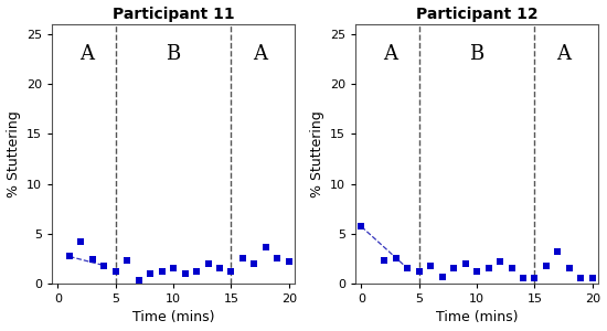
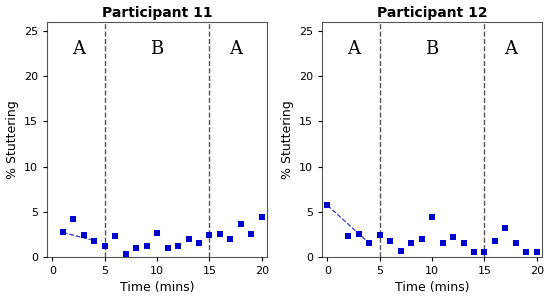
Participant 11/10: 1.5 -> 2.6
Participant 11/15: 1.2 -> 2.4
Participant 11/20: 2.2 -> 4.4
Participant 12/5: 1.2 -> 2.4
Participant 12/10: 1.2 -> 4.4
